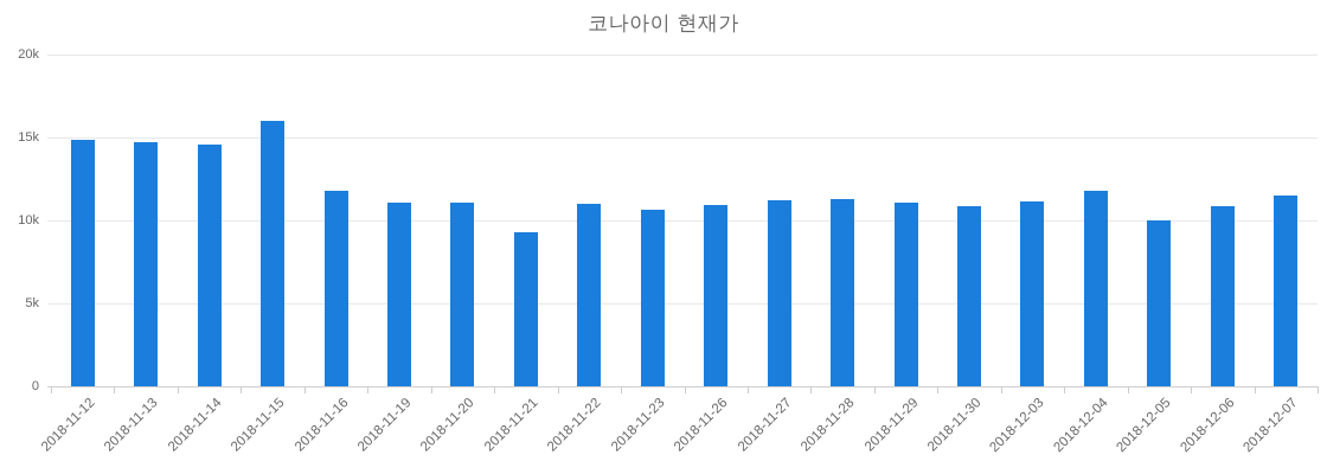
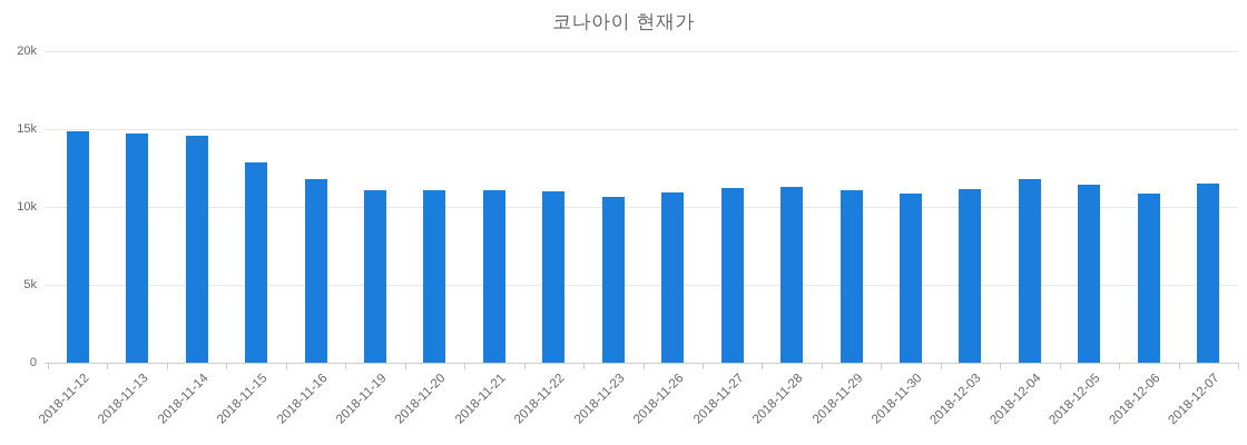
2018-11-15: 16.0k -> 12.8k
2018-11-21: 9.3k -> 11.0k
2018-12-05: 10.0k -> 11.4k
